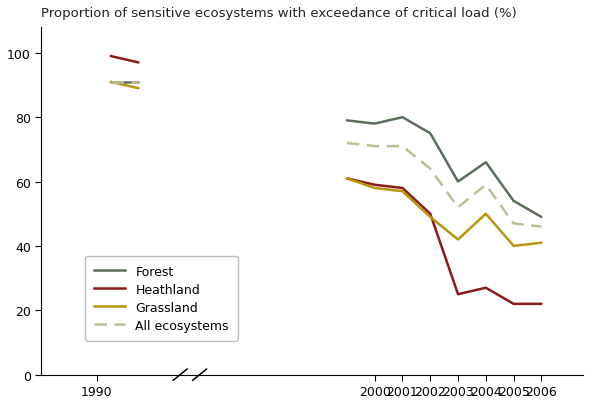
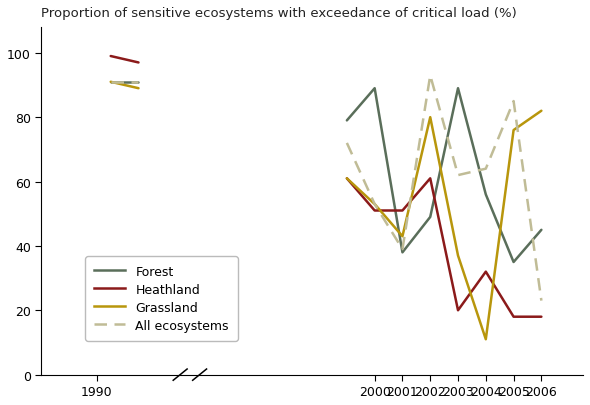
Forest/2000: 78 -> 89
Heathland/2000: 59 -> 51
Grassland/2000: 58 -> 53
All ecosystems/2000: 71 -> 53
Forest/2001: 80 -> 38
Heathland/2001: 58 -> 51
Grassland/2001: 57 -> 43
All ecosystems/2001: 71 -> 39
Forest/2002: 75 -> 49
Heathland/2002: 50 -> 61
Grassland/2002: 49 -> 80
All ecosystems/2002: 64 -> 93
Forest/2003: 60 -> 89
Heathland/2003: 25 -> 20
Grassland/2003: 42 -> 37
All ecosystems/2003: 52 -> 62
Forest/2004: 66 -> 56
Heathland/2004: 27 -> 32
Grassland/2004: 50 -> 11
All ecosystems/2004: 59 -> 64
Forest/2005: 54 -> 35
Heathland/2005: 22 -> 18
Grassland/2005: 40 -> 76
All ecosystems/2005: 47 -> 85
Forest/2006: 49 -> 45
Heathland/2006: 22 -> 18
Grassland/2006: 41 -> 82
All ecosystems/2006: 46 -> 23
